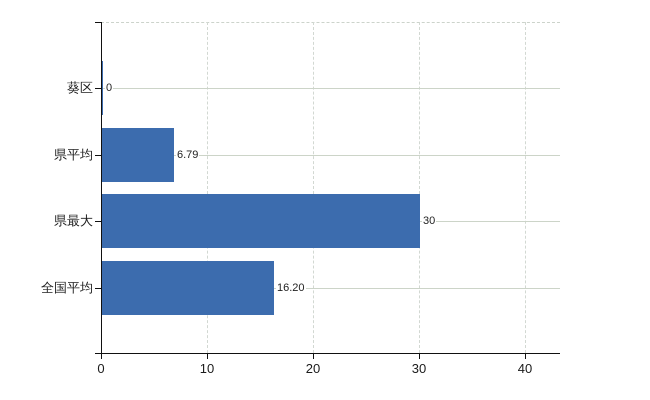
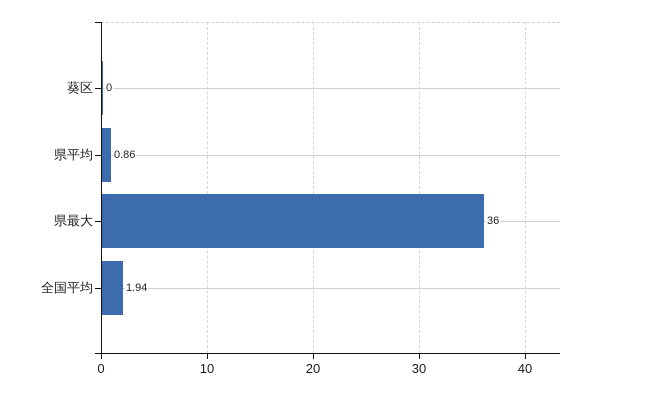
県平均: 6.79 -> 0.86
県最大: 30 -> 36
全国平均: 16.20 -> 1.94
